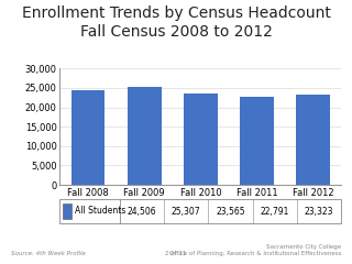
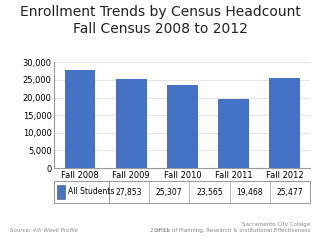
Fall 2008: 24,506 -> 27,853
Fall 2011: 22,791 -> 19,468
Fall 2012: 23,323 -> 25,477
